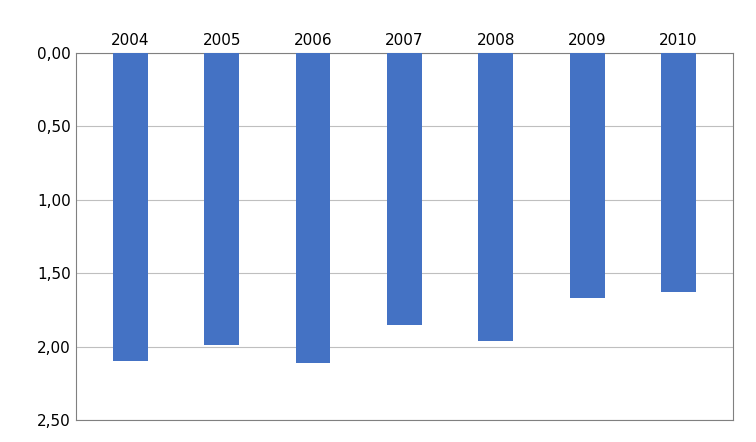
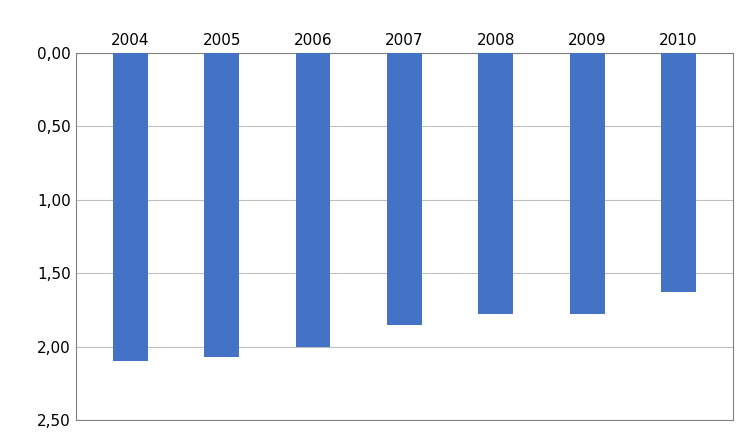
2005: 1,99 -> 2,07
2006: 2,11 -> 2,00
2008: 1,96 -> 1,78
2009: 1,67 -> 1,78
